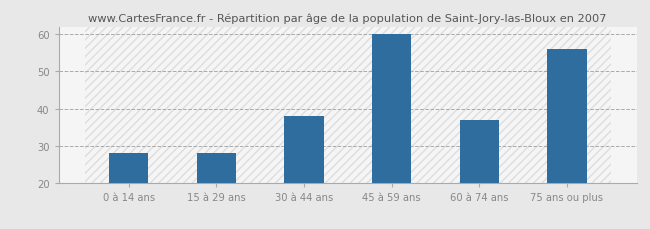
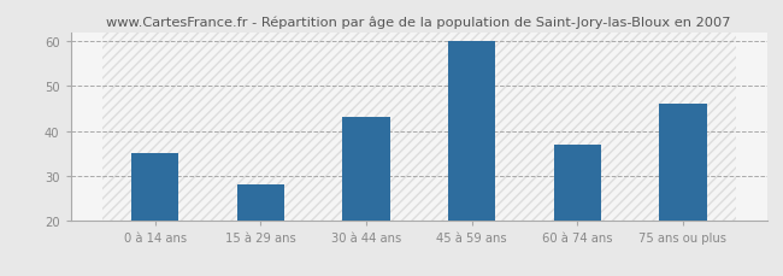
0 à 14 ans: 28 -> 35
30 à 44 ans: 38 -> 43
75 ans ou plus: 56 -> 46
